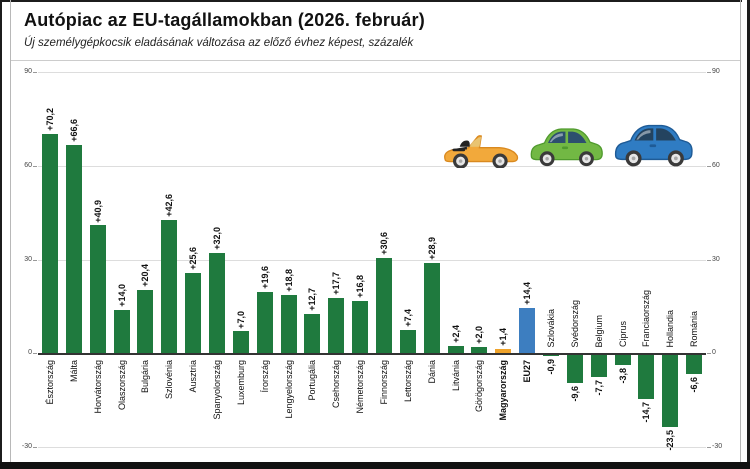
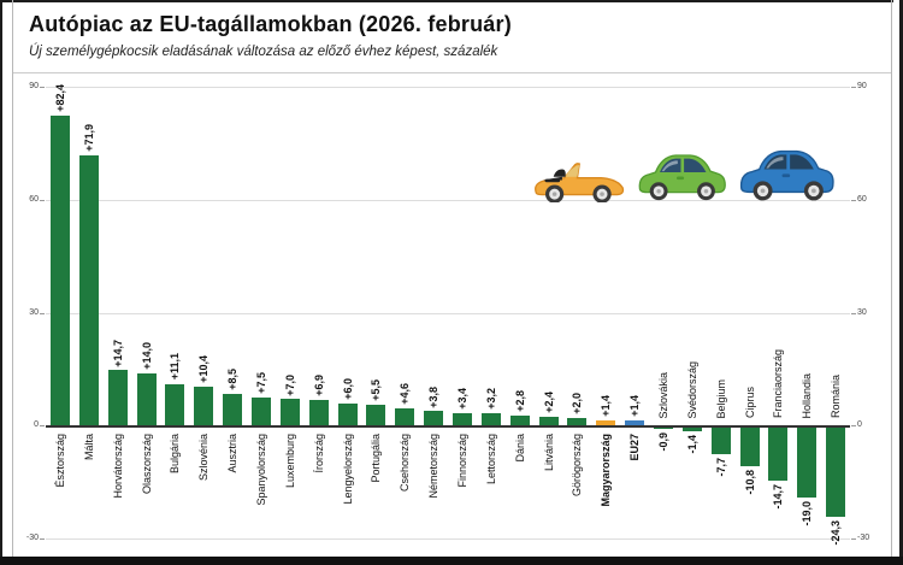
Észtország: +70,2 -> +82,4
Málta: +66,6 -> +71,9
Horvátország: +40,9 -> +14,7
Bulgária: +20,4 -> +11,1
Szlovénia: +42,6 -> +10,4
Ausztria: +25,6 -> +8,5
Spanyolország: +32,0 -> +7,5
Írország: +19,6 -> +6,9
Lengyelország: +18,8 -> +6,0
Portugália: +12,7 -> +5,5
Csehország: +17,7 -> +4,6
Németország: +16,8 -> +3,8
Finnország: +30,6 -> +3,4
Lettország: +7,4 -> +3,2
Dánia: +28,9 -> +2,8
EU27: +14,4 -> +1,4
Svédország: -9,6 -> -1,4
Ciprus: -3,8 -> -10,8
Hollandia: -23,5 -> -19,0
Románia: -6,6 -> -24,3
